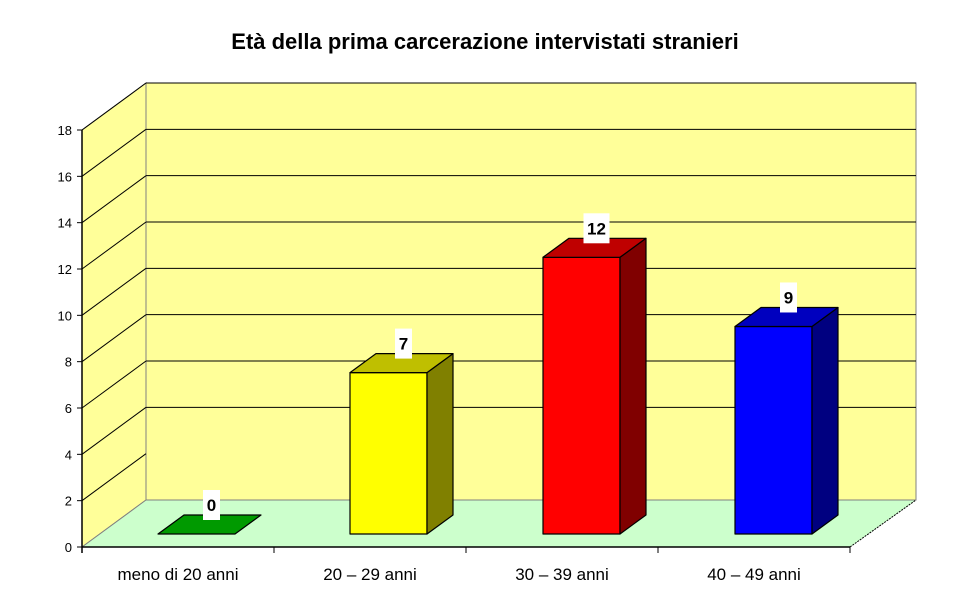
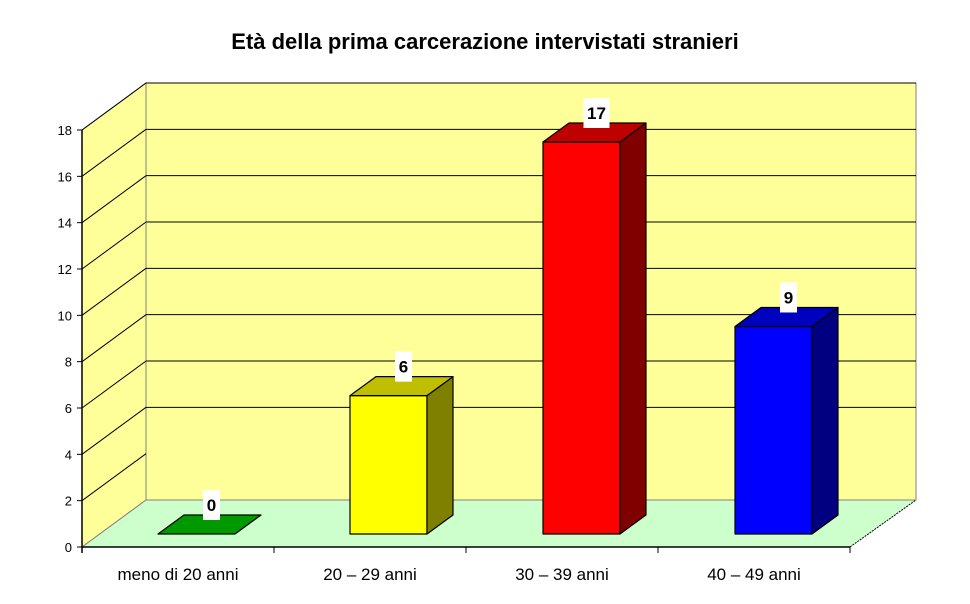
20 – 29 anni: 7 -> 6
30 – 39 anni: 12 -> 17
